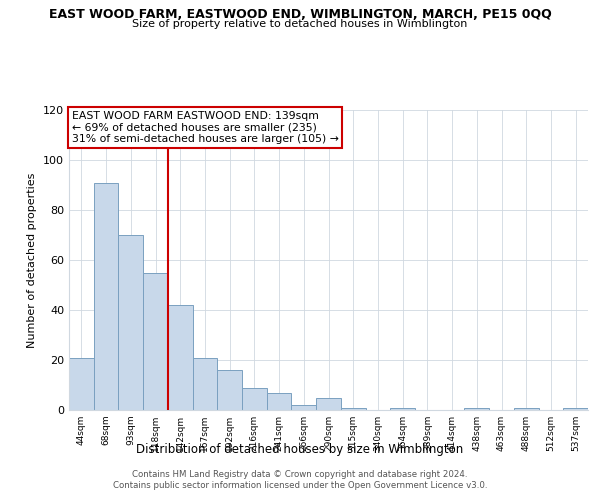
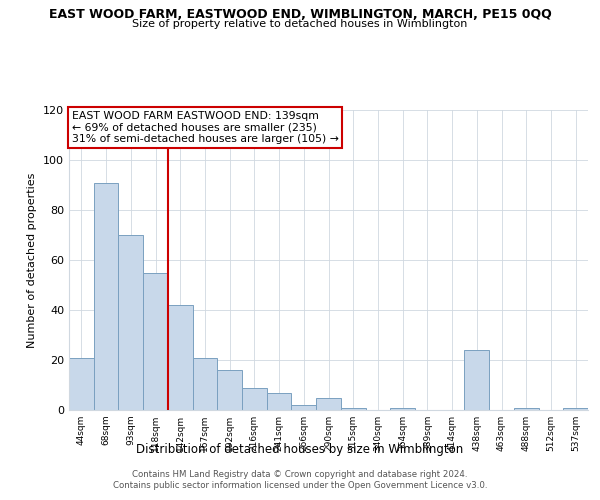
438sqm: 1 -> 24
